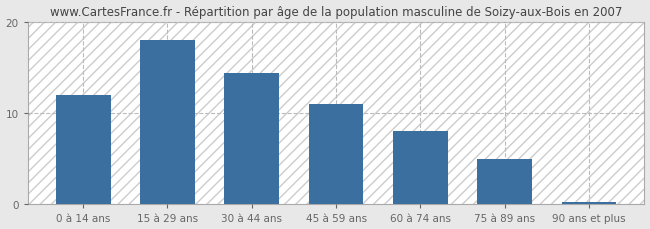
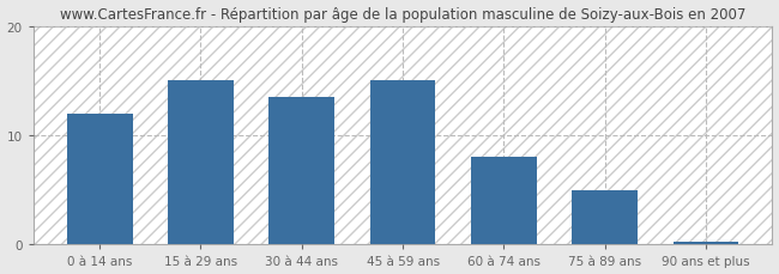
15 à 29 ans: 18.0 -> 15.0
30 à 44 ans: 14.4 -> 13.5
45 à 59 ans: 11.0 -> 15.0
